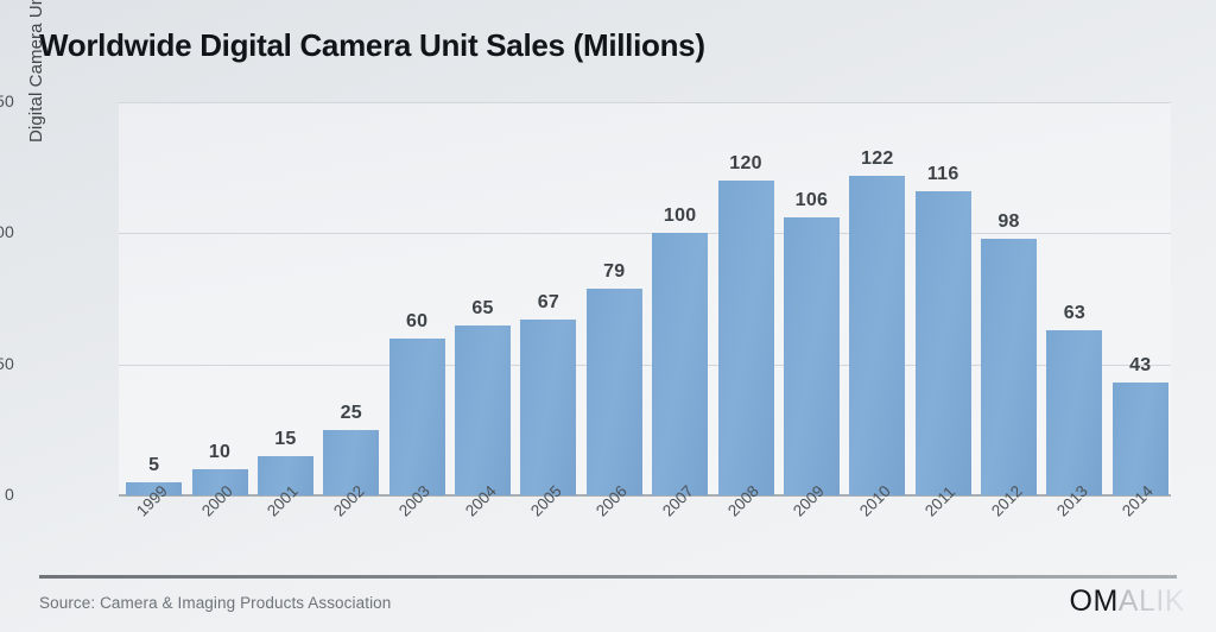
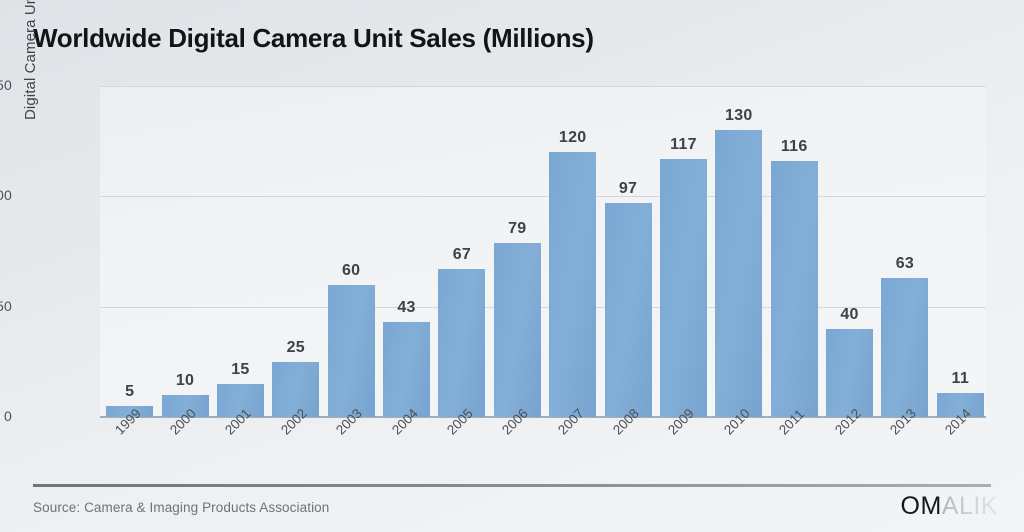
2004: 65 -> 43
2007: 100 -> 120
2008: 120 -> 97
2009: 106 -> 117
2010: 122 -> 130
2012: 98 -> 40
2014: 43 -> 11
